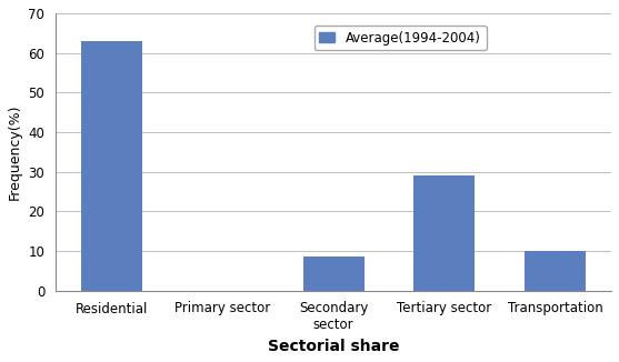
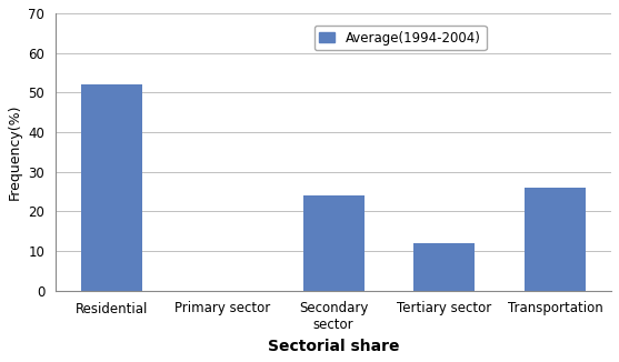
Residential: 63.0 -> 52.0
Secondary sector: 8.5 -> 24.0
Tertiary sector: 29.0 -> 12.0
Transportation: 10.0 -> 26.0
